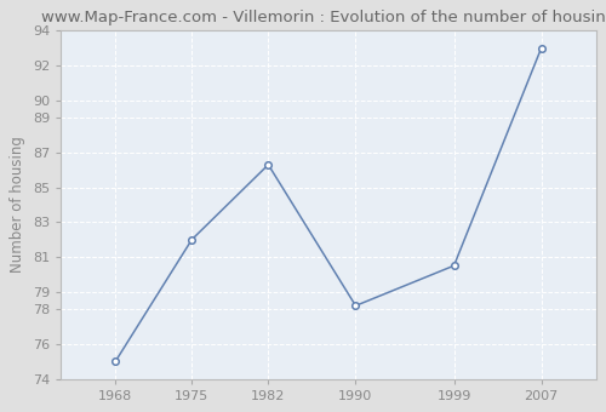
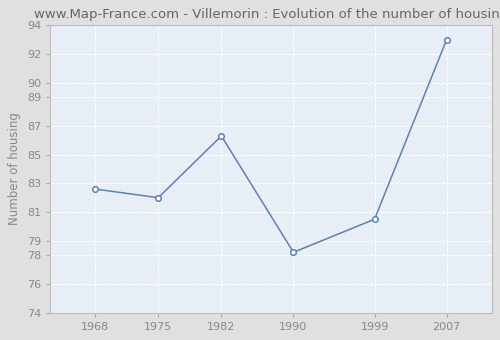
1968: 75.0 -> 82.6
